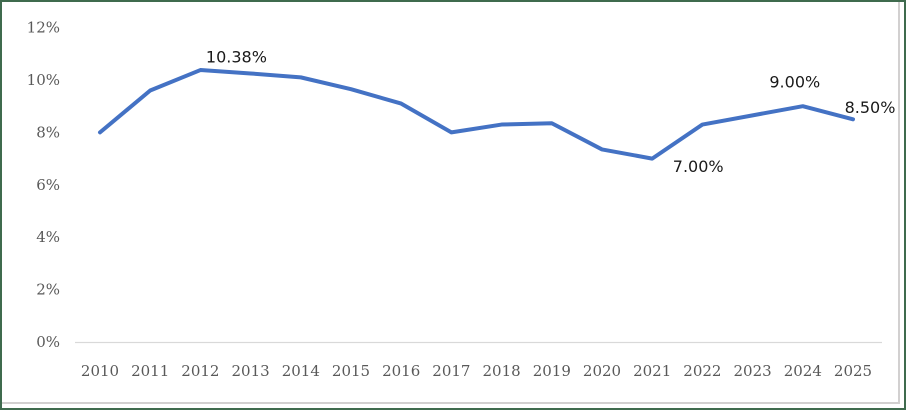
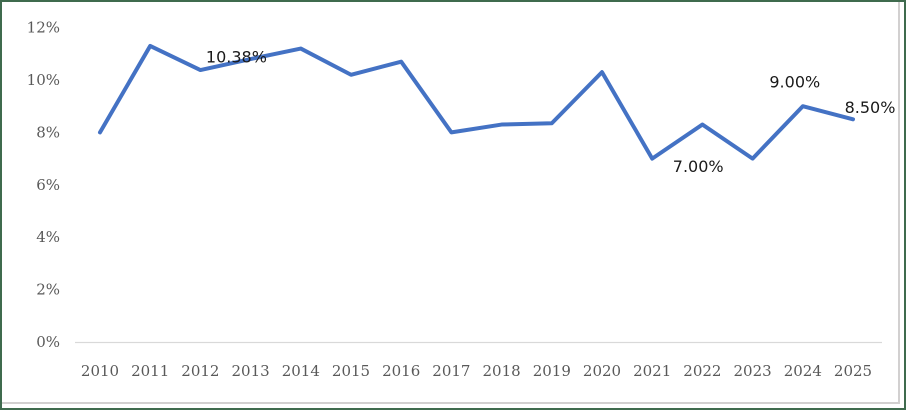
2011: 9.6% -> 11.3%
2013: 10.2% -> 10.8%
2014: 10.1% -> 11.2%
2015: 9.7% -> 10.2%
2016: 9.1% -> 10.7%
2020: 7.3% -> 10.3%
2023: 8.7% -> 7.0%
